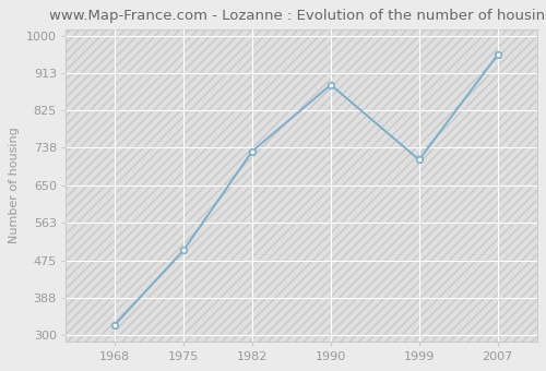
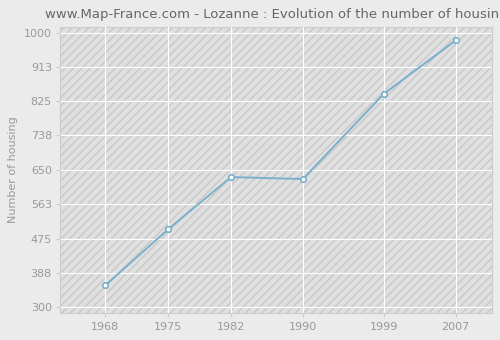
1968: 325 -> 356
1982: 730 -> 632
1990: 885 -> 627
1999: 710 -> 844
2007: 955 -> 980
